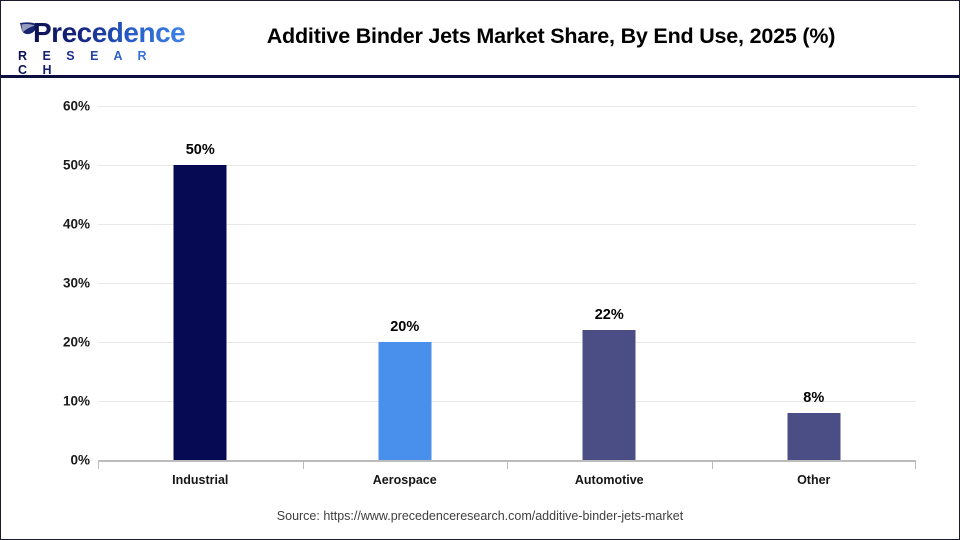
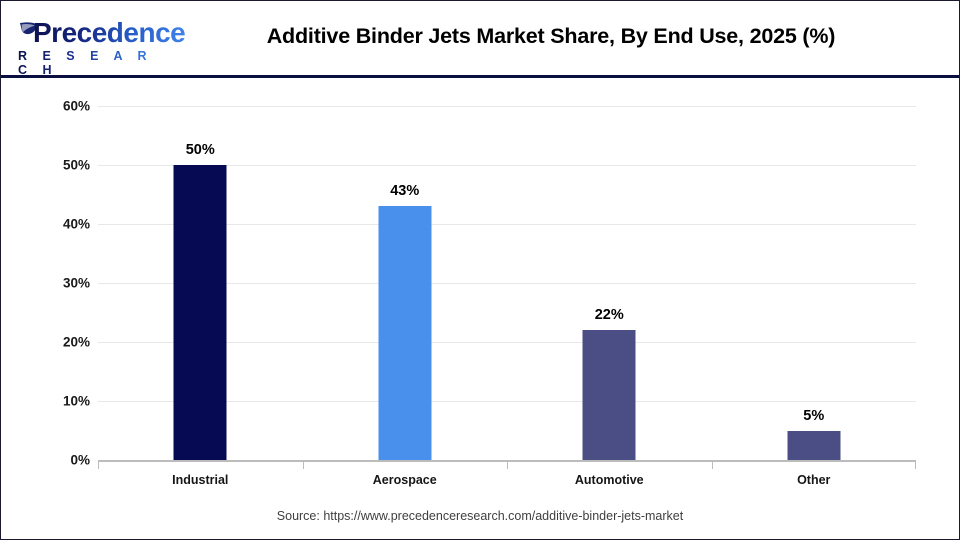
Aerospace: 20% -> 43%
Other: 8% -> 5%
